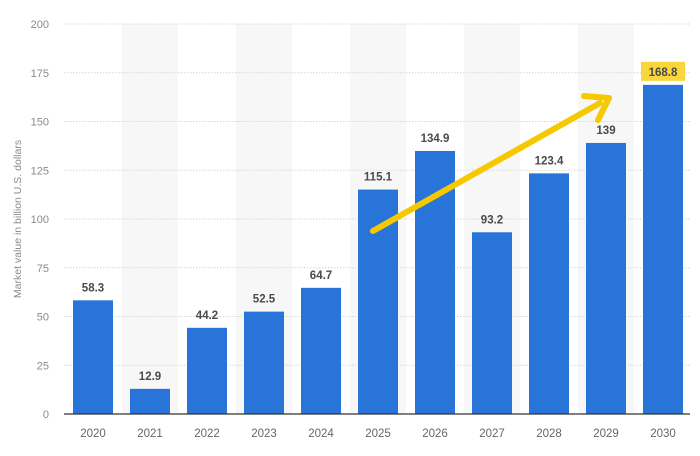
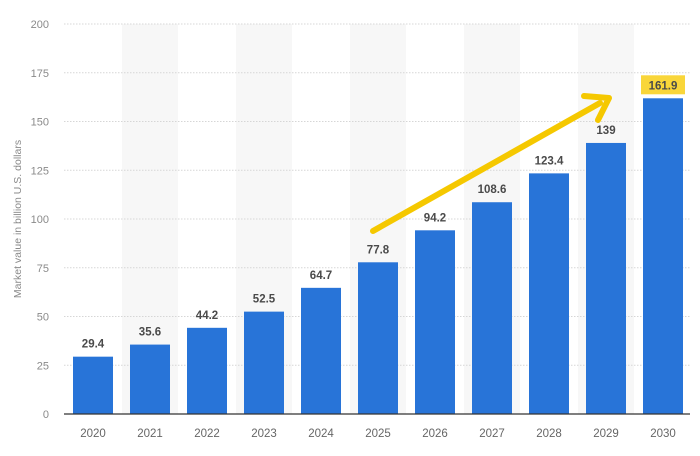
2020: 58.3 -> 29.4
2021: 12.9 -> 35.6
2025: 115.1 -> 77.8
2026: 134.9 -> 94.2
2027: 93.2 -> 108.6
2030: 168.8 -> 161.9
